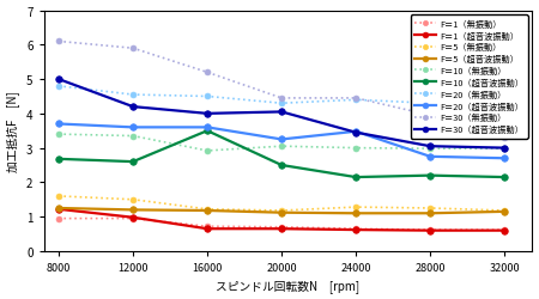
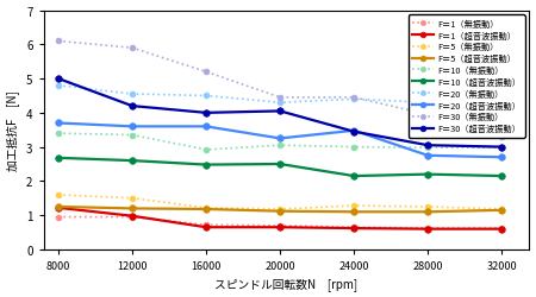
F＝10（超音波振動）/16000: 3.50 -> 2.48
